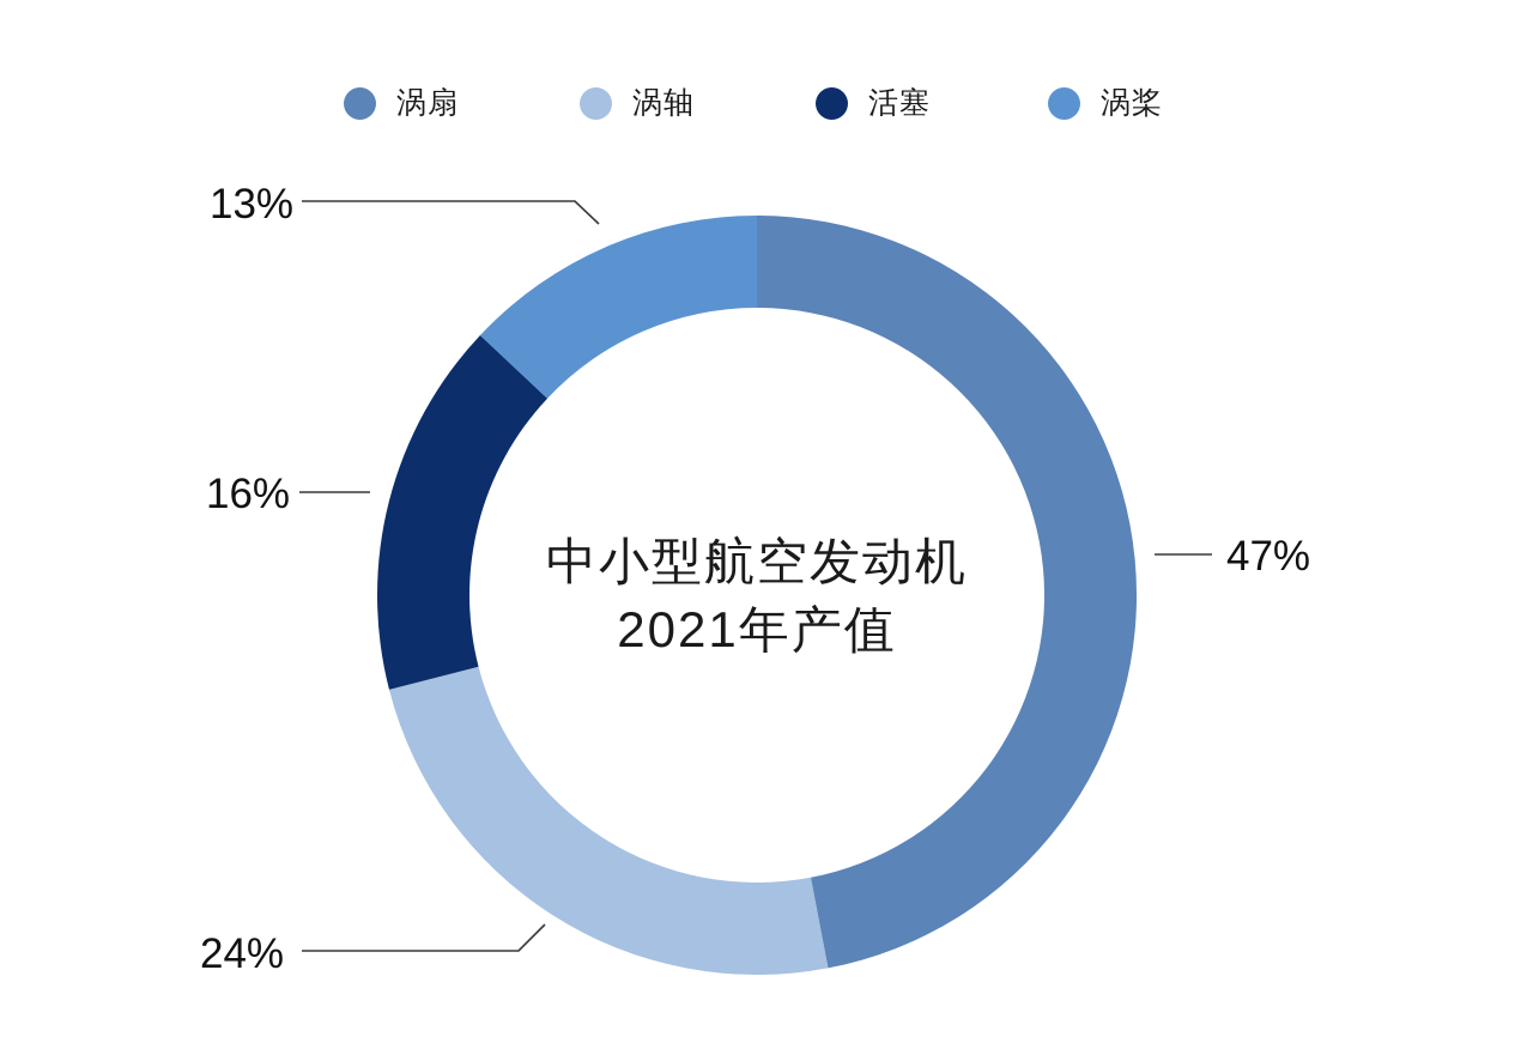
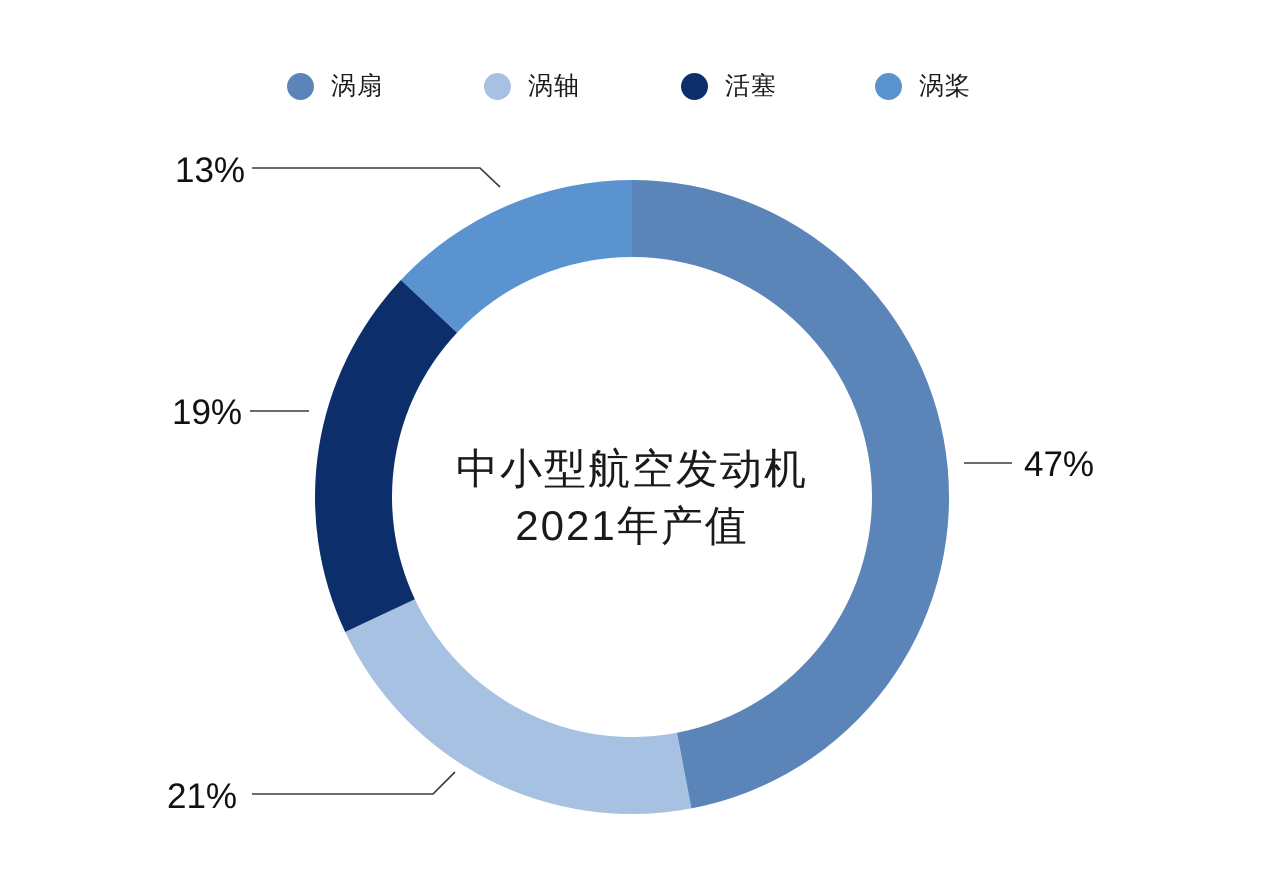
涡轴: 24% -> 21%
活塞: 16% -> 19%
